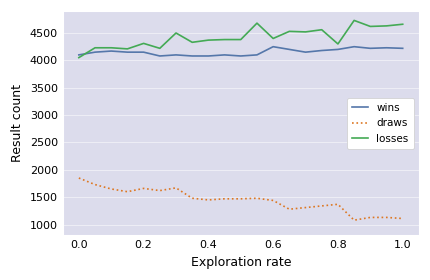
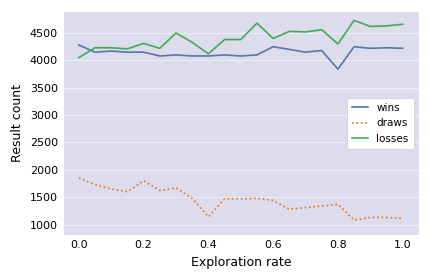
wins/0.0: 4100 -> 4280
draws/0.2: 1660 -> 1800
draws/0.4: 1450 -> 1140
losses/0.4: 4370 -> 4120
wins/0.8: 4200 -> 3840
